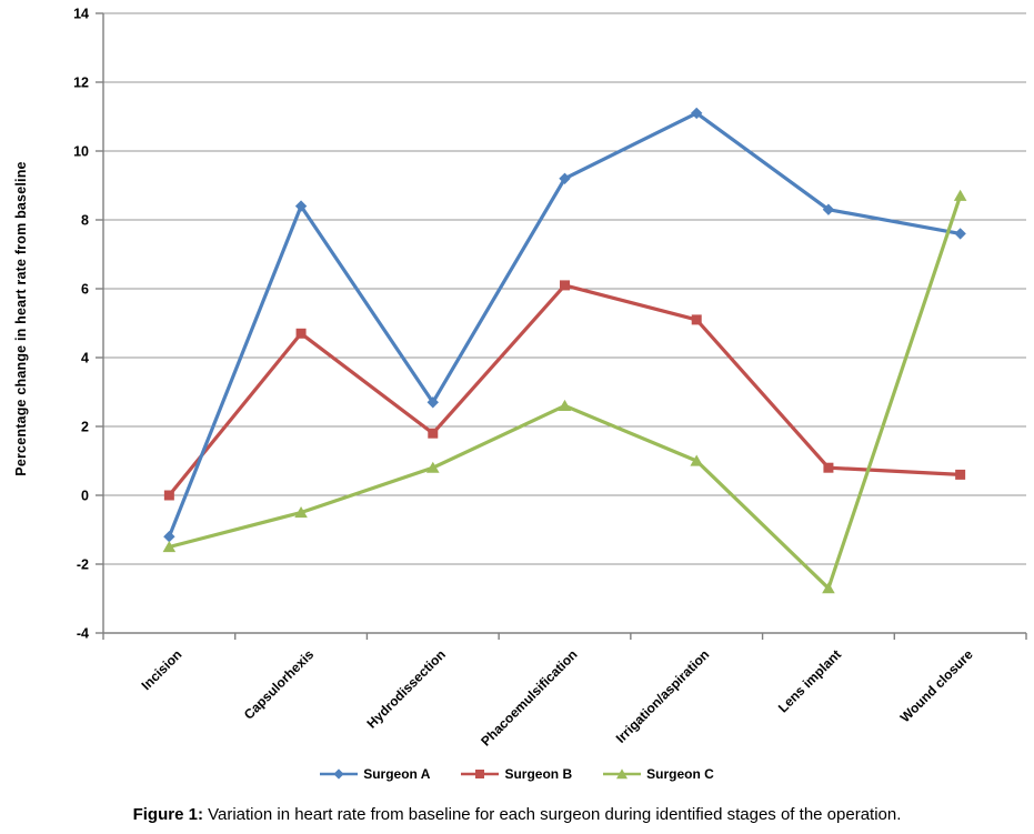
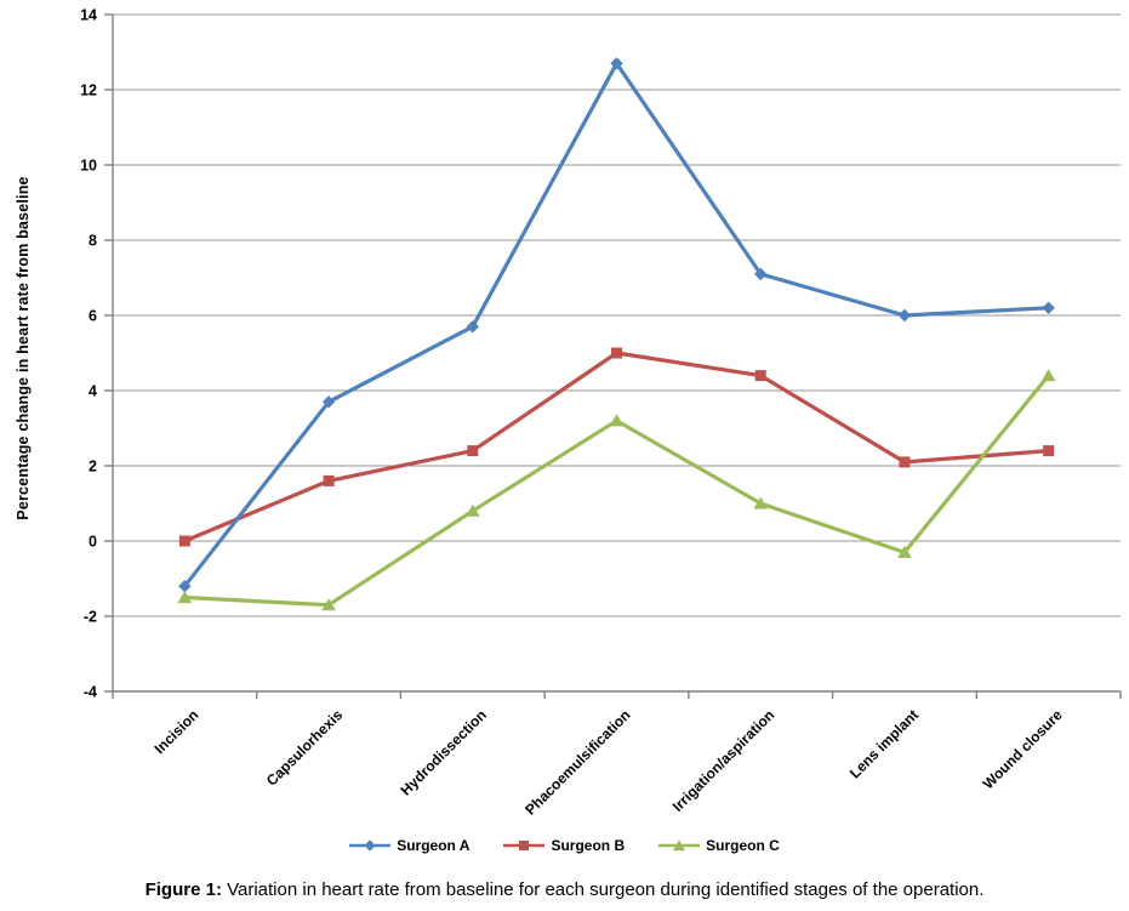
Surgeon A/Capsulorhexis: 8.4 -> 3.7
Surgeon B/Capsulorhexis: 4.7 -> 1.6
Surgeon C/Capsulorhexis: -0.5 -> -1.7
Surgeon A/Hydrodissection: 2.7 -> 5.7
Surgeon B/Hydrodissection: 1.8 -> 2.4
Surgeon A/Phacoemulsification: 9.2 -> 12.7
Surgeon B/Phacoemulsification: 6.1 -> 5.0
Surgeon C/Phacoemulsification: 2.6 -> 3.2
Surgeon A/Irrigation/aspiration: 11.1 -> 7.1
Surgeon B/Irrigation/aspiration: 5.1 -> 4.4
Surgeon A/Lens implant: 8.3 -> 6.0
Surgeon B/Lens implant: 0.8 -> 2.1
Surgeon C/Lens implant: -2.7 -> -0.3
Surgeon A/Wound closure: 7.6 -> 6.2
Surgeon B/Wound closure: 0.6 -> 2.4
Surgeon C/Wound closure: 8.7 -> 4.4
